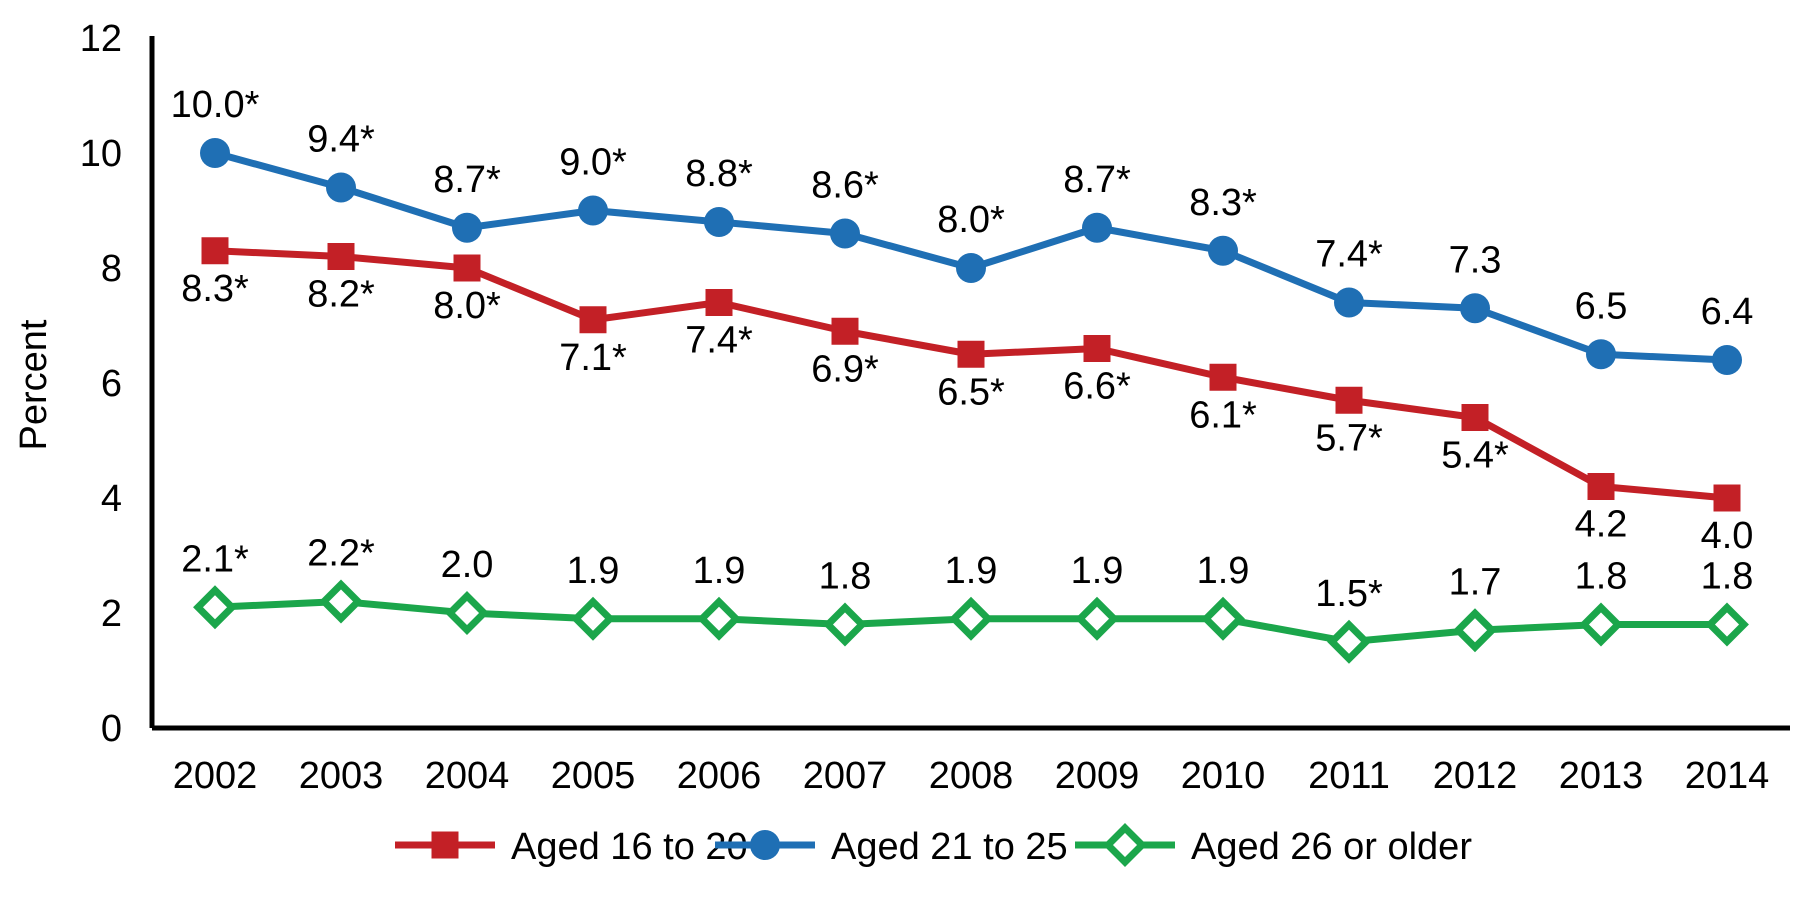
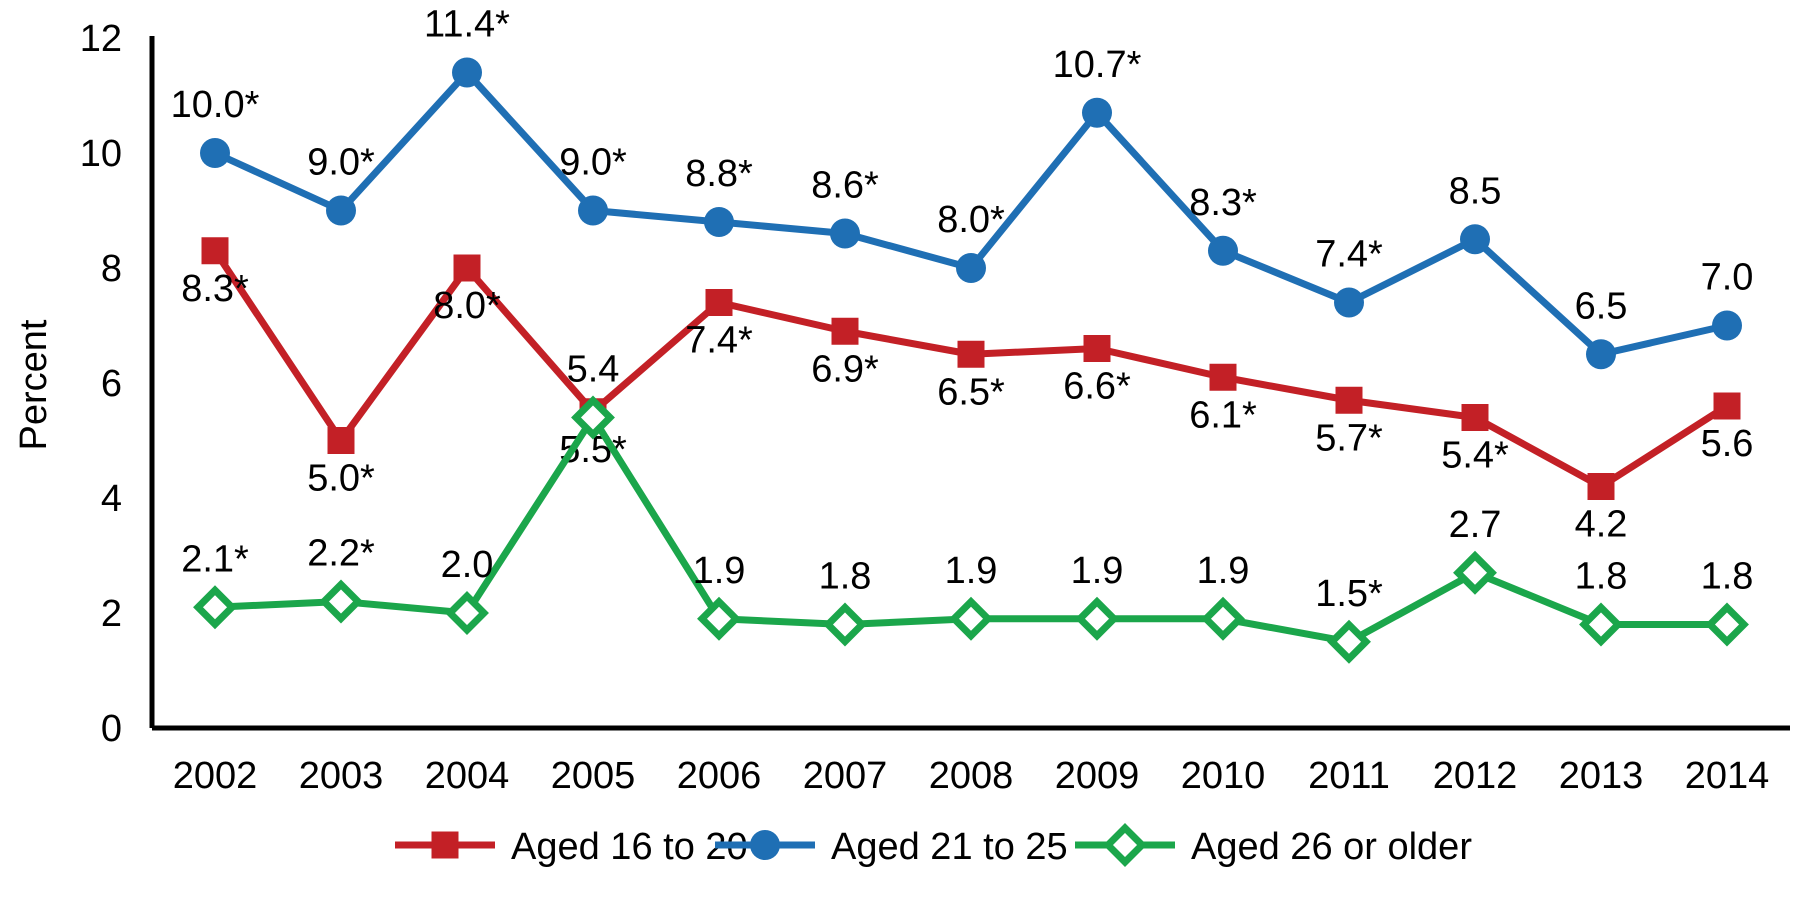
Aged 16 to 20/2003: 8.2 -> 5.0
Aged 21 to 25/2003: 9.4 -> 9.0
Aged 21 to 25/2004: 8.7 -> 11.4
Aged 16 to 20/2005: 7.1 -> 5.5
Aged 26 or older/2005: 1.9 -> 5.4
Aged 21 to 25/2009: 8.7 -> 10.7
Aged 21 to 25/2012: 7.3 -> 8.5
Aged 26 or older/2012: 1.7 -> 2.7
Aged 16 to 20/2014: 4.0 -> 5.6
Aged 21 to 25/2014: 6.4 -> 7.0
